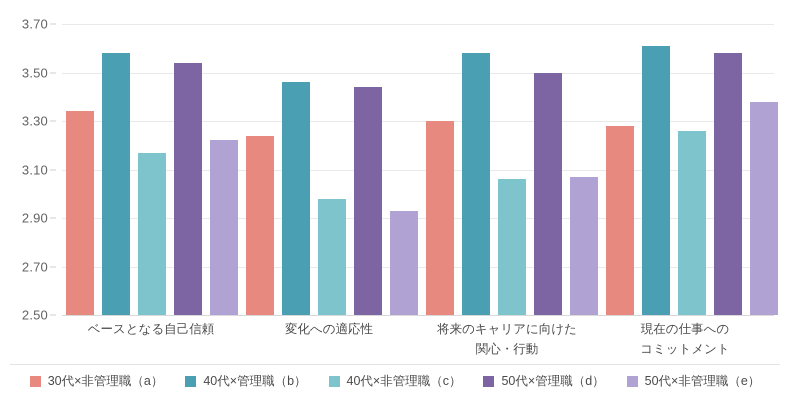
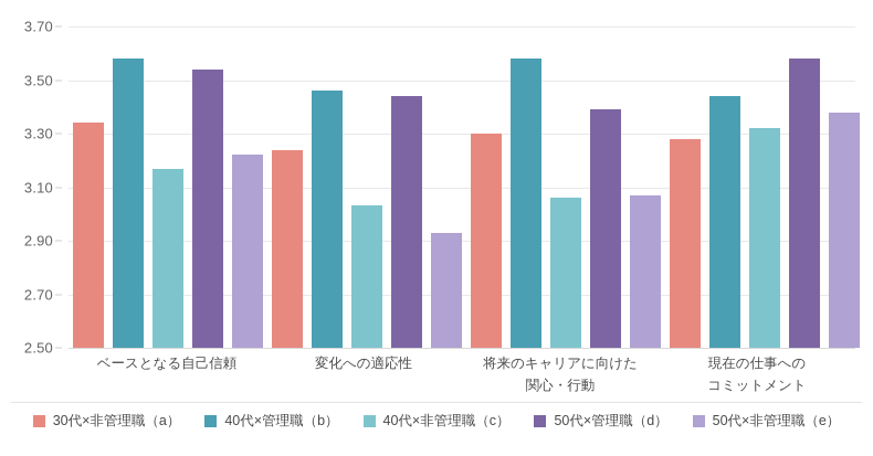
40代×非管理職（c）/変化への適応性: 2.98 -> 3.03
50代×管理職（d）/将来のキャリアに向けた関心・行動: 3.50 -> 3.39
40代×管理職（b）/現在の仕事へのコミットメント: 3.61 -> 3.44
40代×非管理職（c）/現在の仕事へのコミットメント: 3.26 -> 3.32
